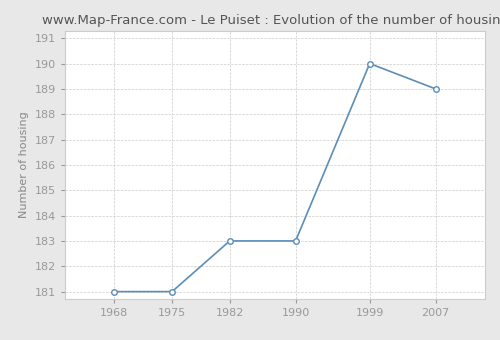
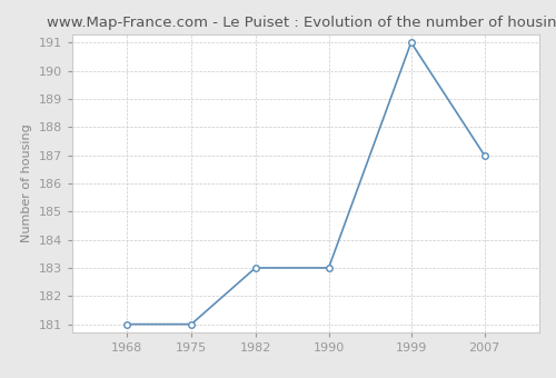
1999: 190 -> 191
2007: 189 -> 187
